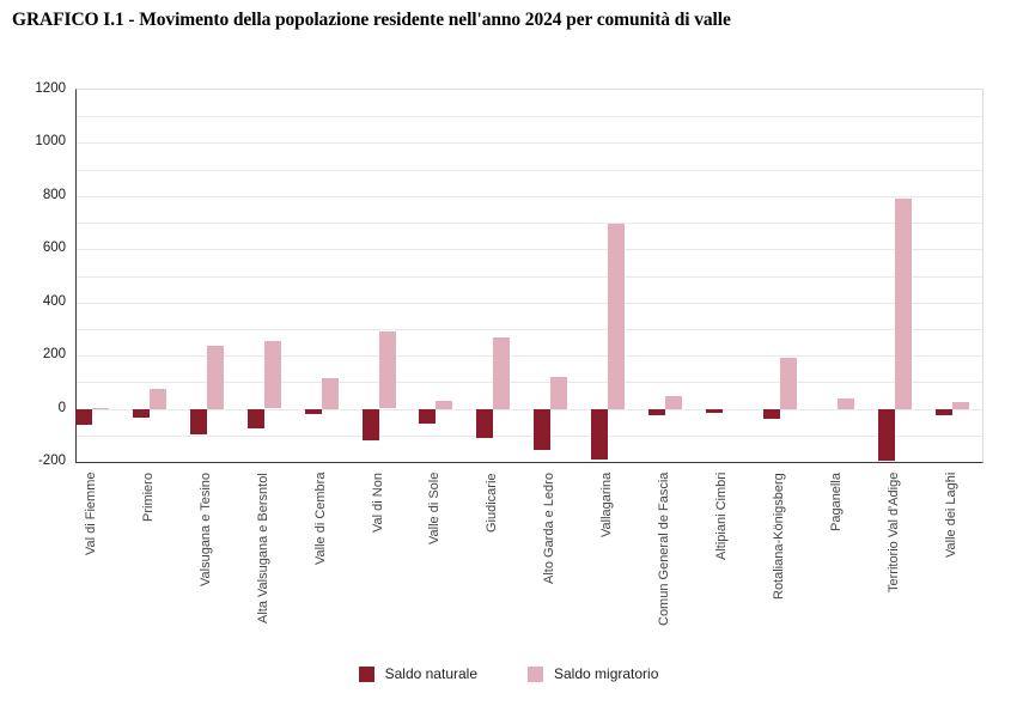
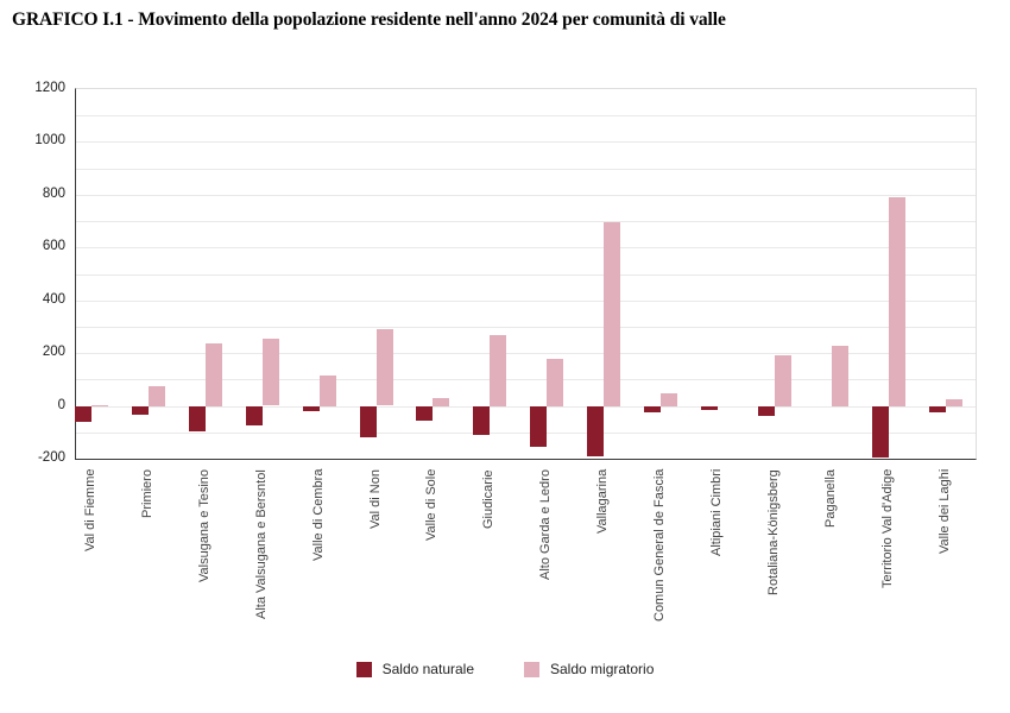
Saldo migratorio/Alto Garda e Ledro: 120 -> 180
Saldo migratorio/Paganella: 40 -> 230
